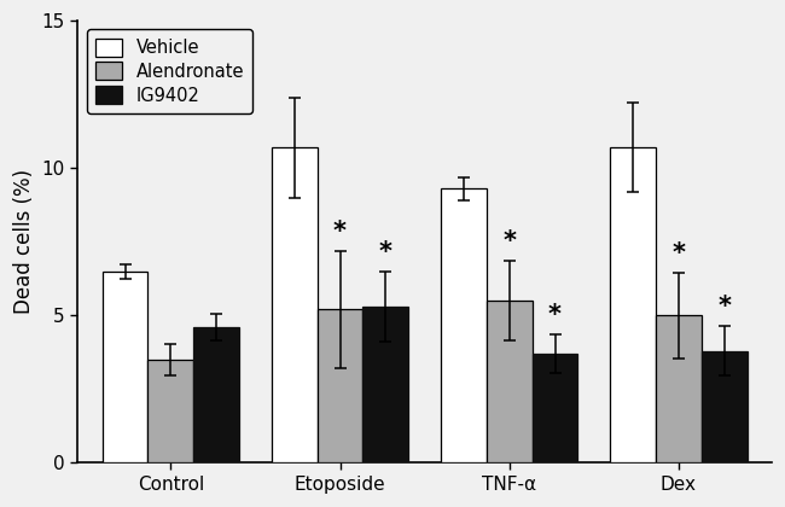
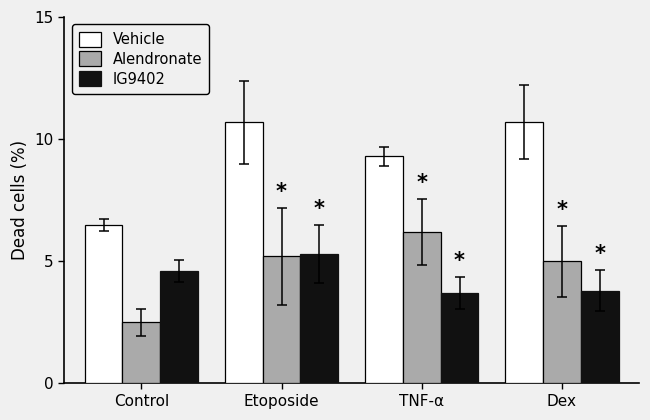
Alendronate/Control: 3.5 -> 2.5
Alendronate/TNF-α: 5.5 -> 6.2
